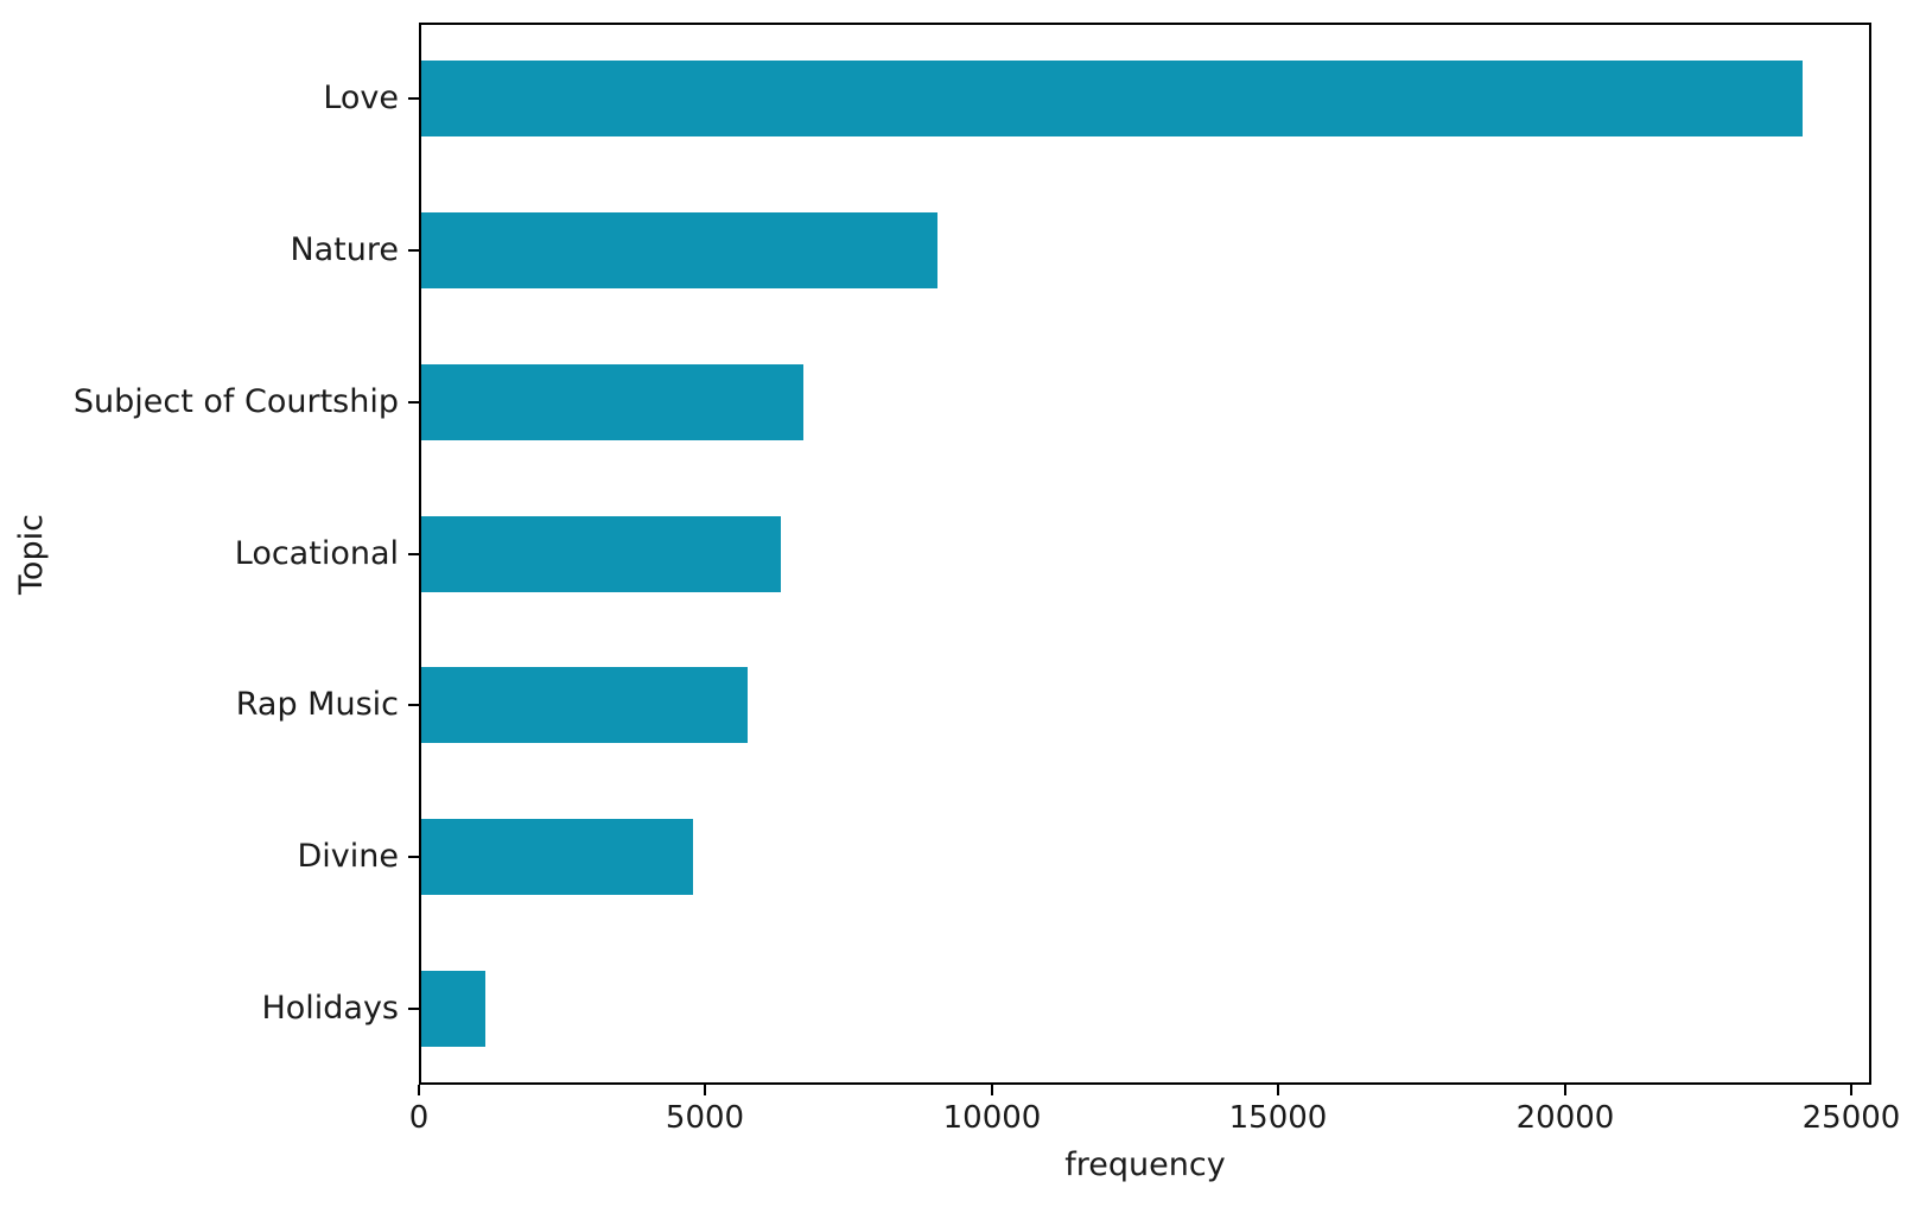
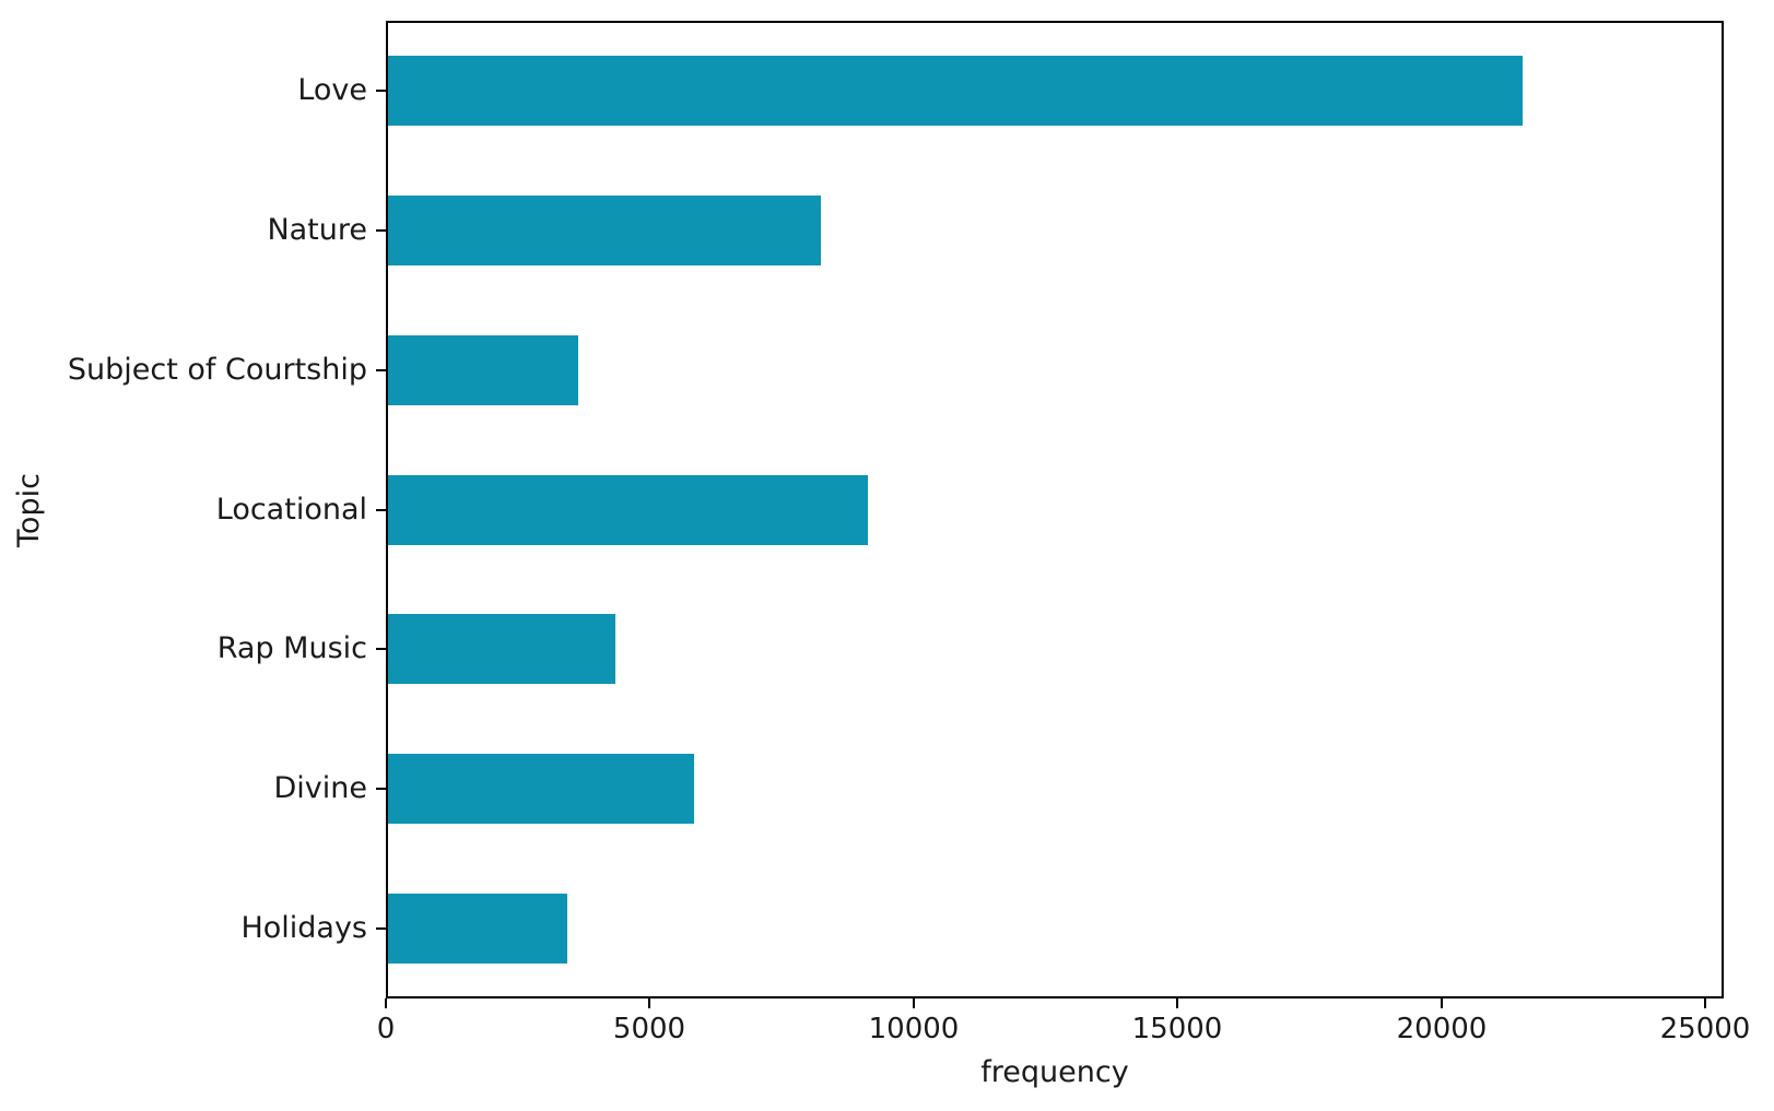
Love: 24100 -> 21500
Nature: 9000 -> 8200
Subject of Courtship: 6700 -> 3600
Locational: 6300 -> 9100
Rap Music: 5700 -> 4300
Divine: 4700 -> 5800
Holidays: 1100 -> 3400
